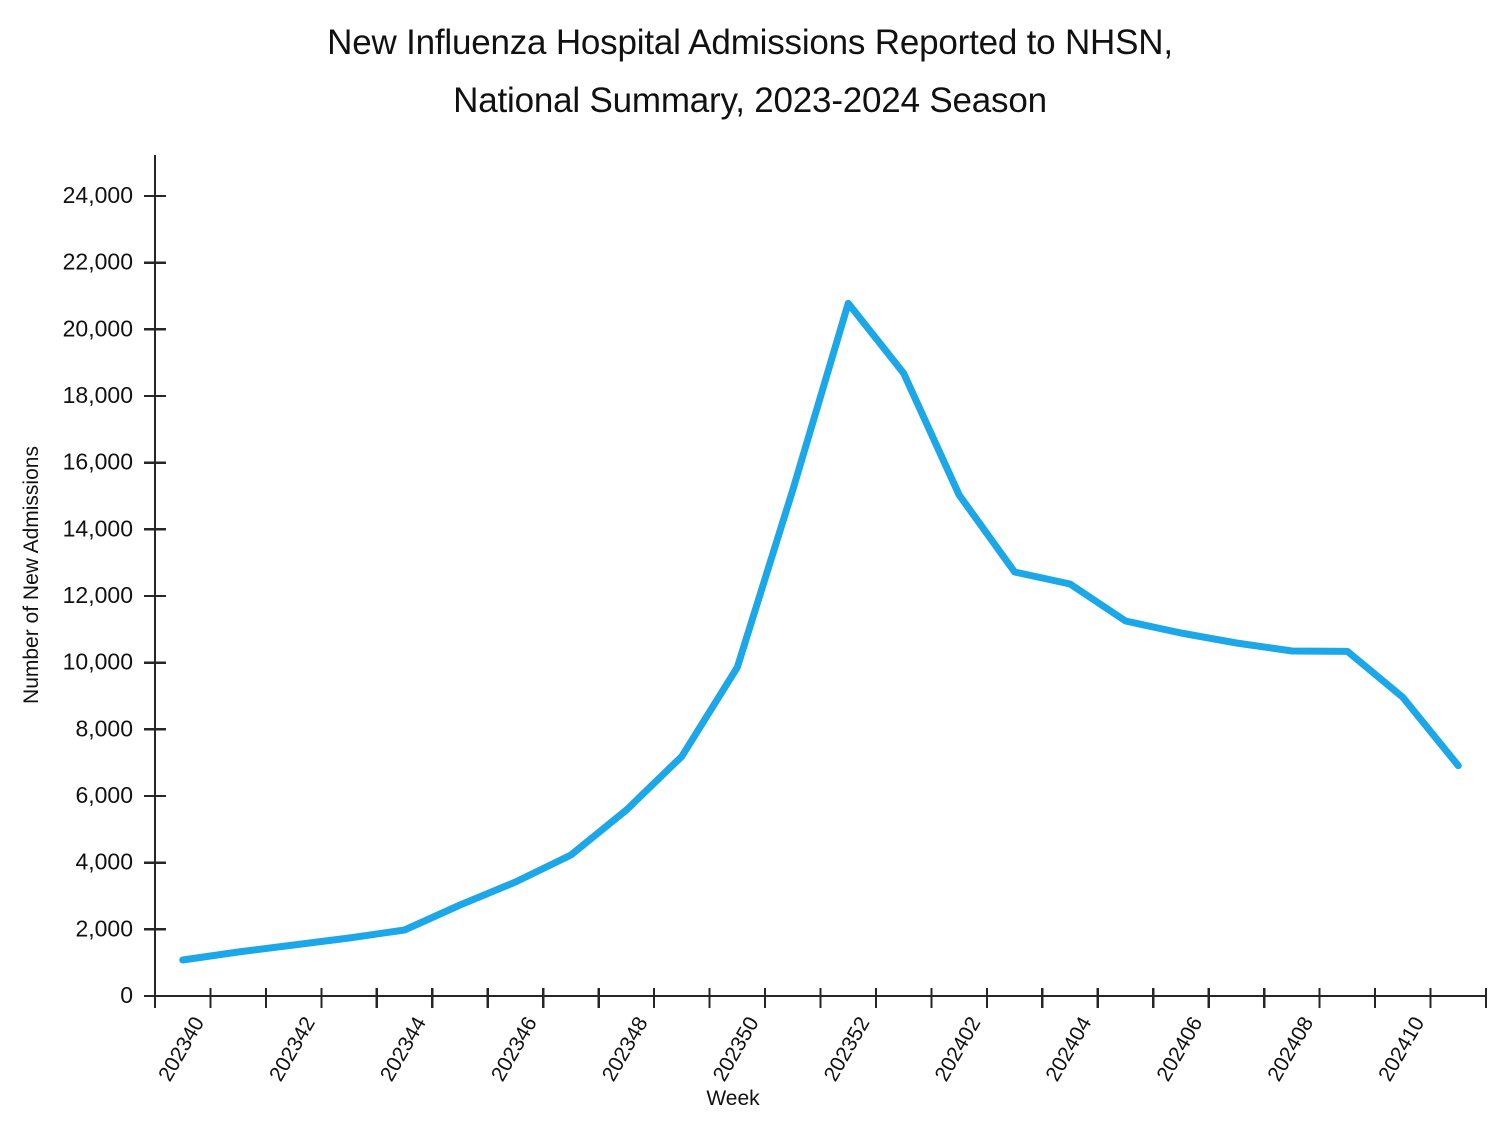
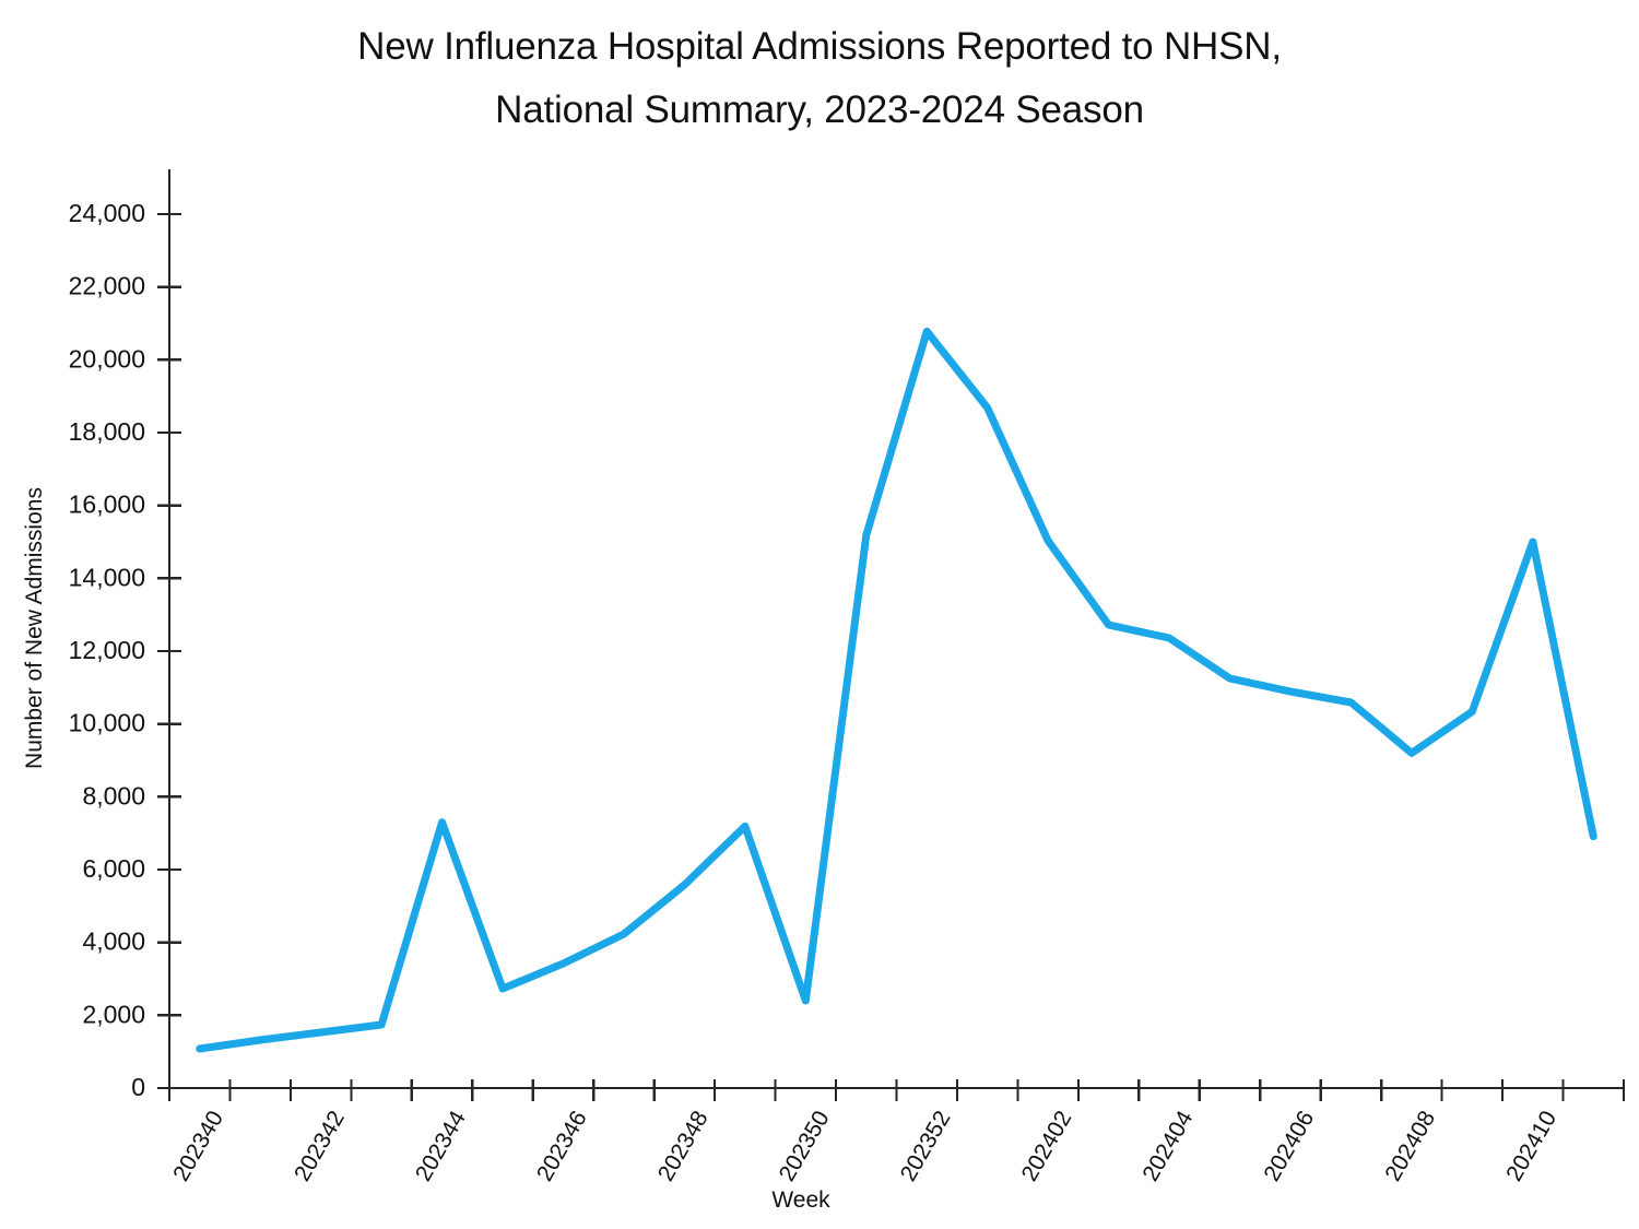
202344: 2000 -> 7300
202350: 9900 -> 2400
202408: 10400 -> 9200
202410: 9000 -> 15000
